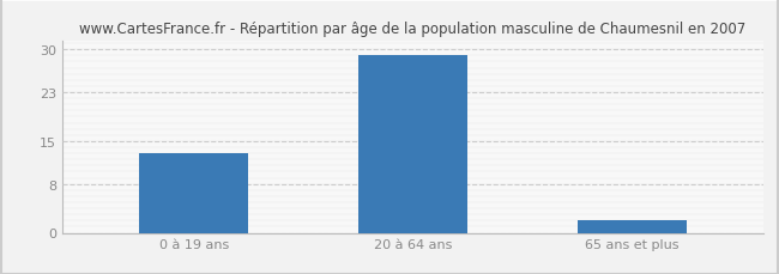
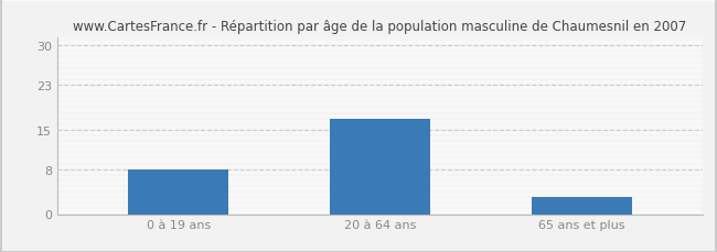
0 à 19 ans: 13 -> 8
20 à 64 ans: 29 -> 17
65 ans et plus: 2 -> 3
